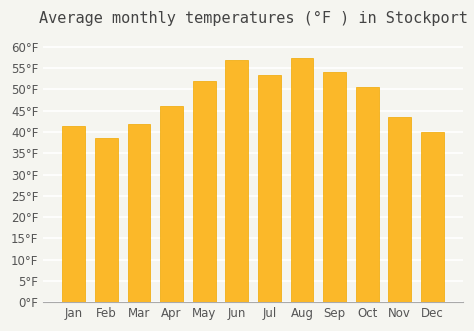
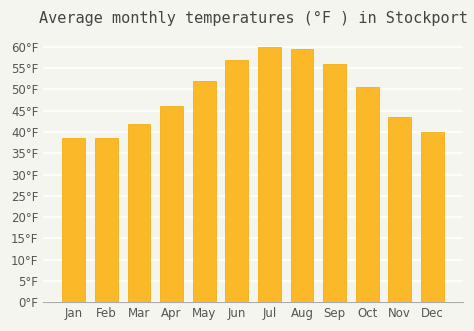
Jan: 41.5°F -> 38.5°F
Jul: 53.5°F -> 60.0°F
Aug: 57.5°F -> 59.5°F
Sep: 54.0°F -> 56.0°F
